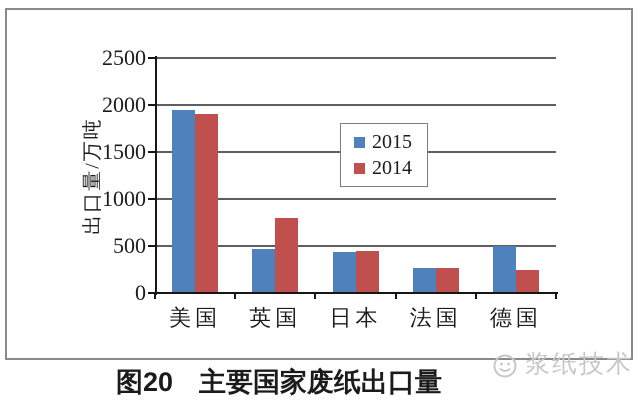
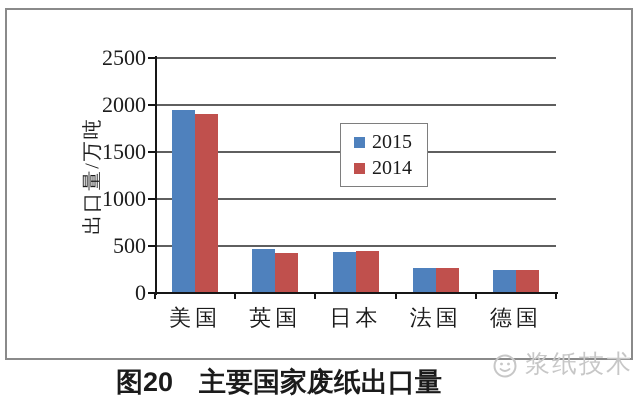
2014/英国: 800 -> 400
2015/德国: 500 -> 200
